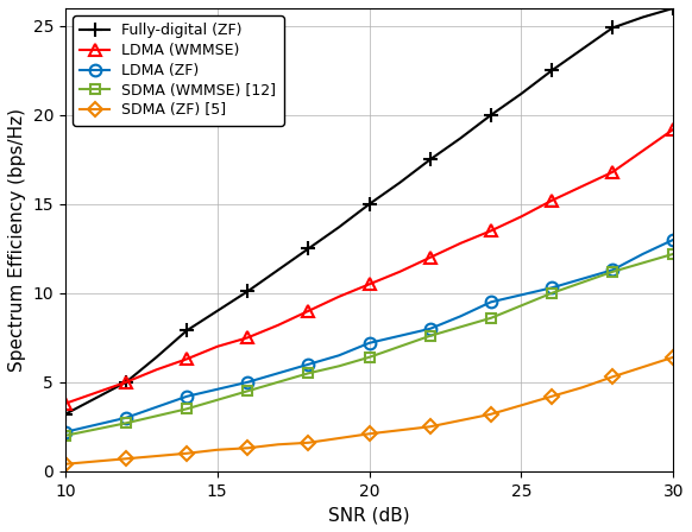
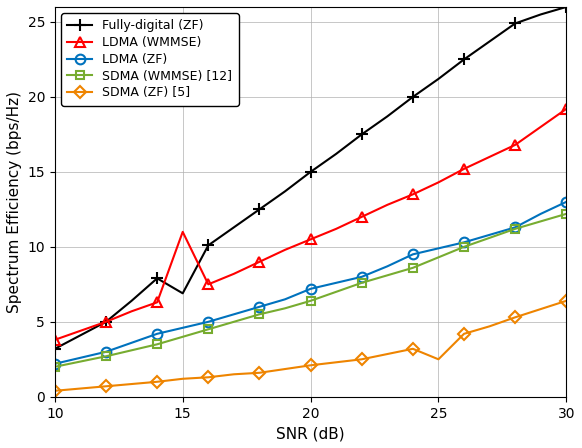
Fully-digital (ZF)/15: 9.0 -> 6.9
LDMA (WMMSE)/15: 7.0 -> 11.0
SDMA (ZF) [5]/25: 3.7 -> 2.5
